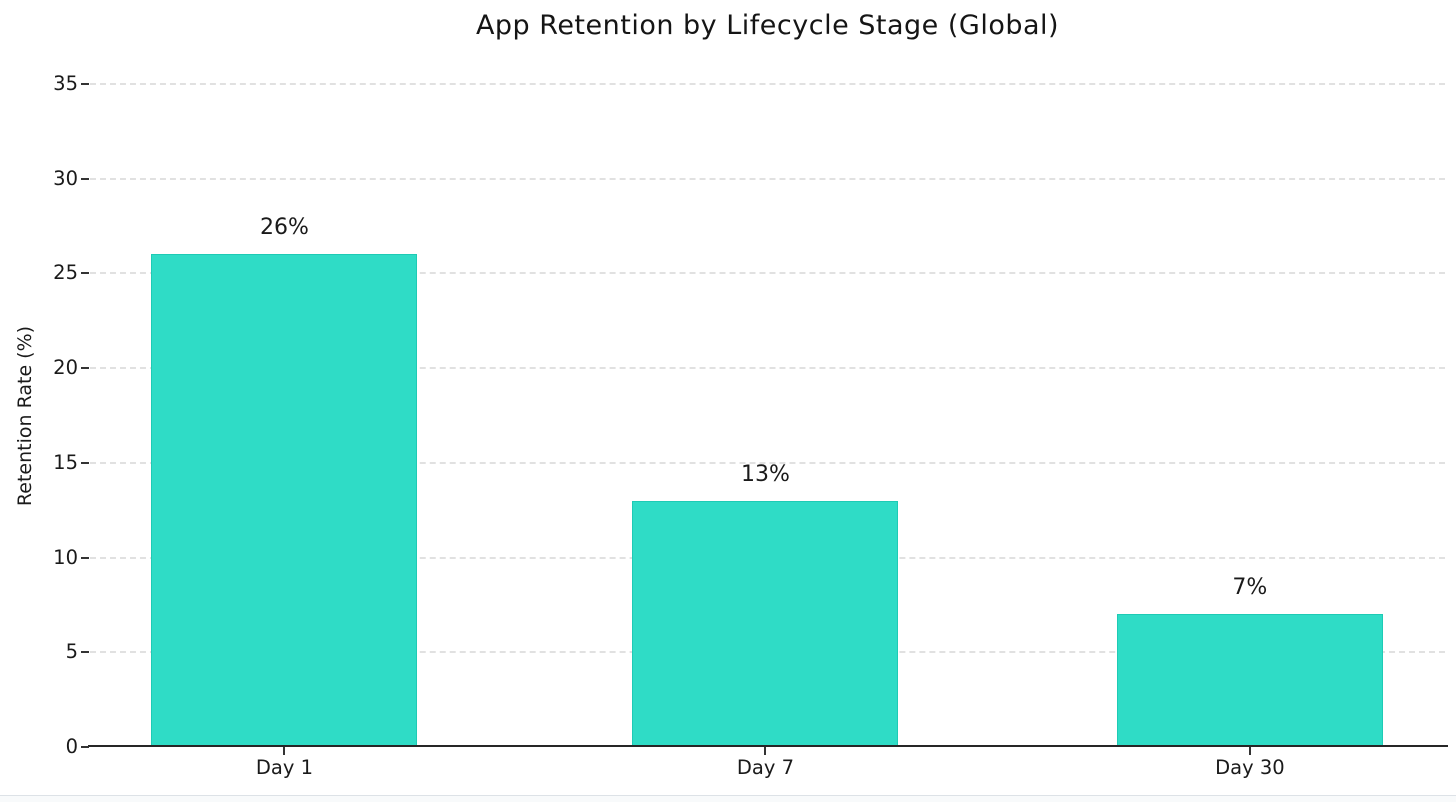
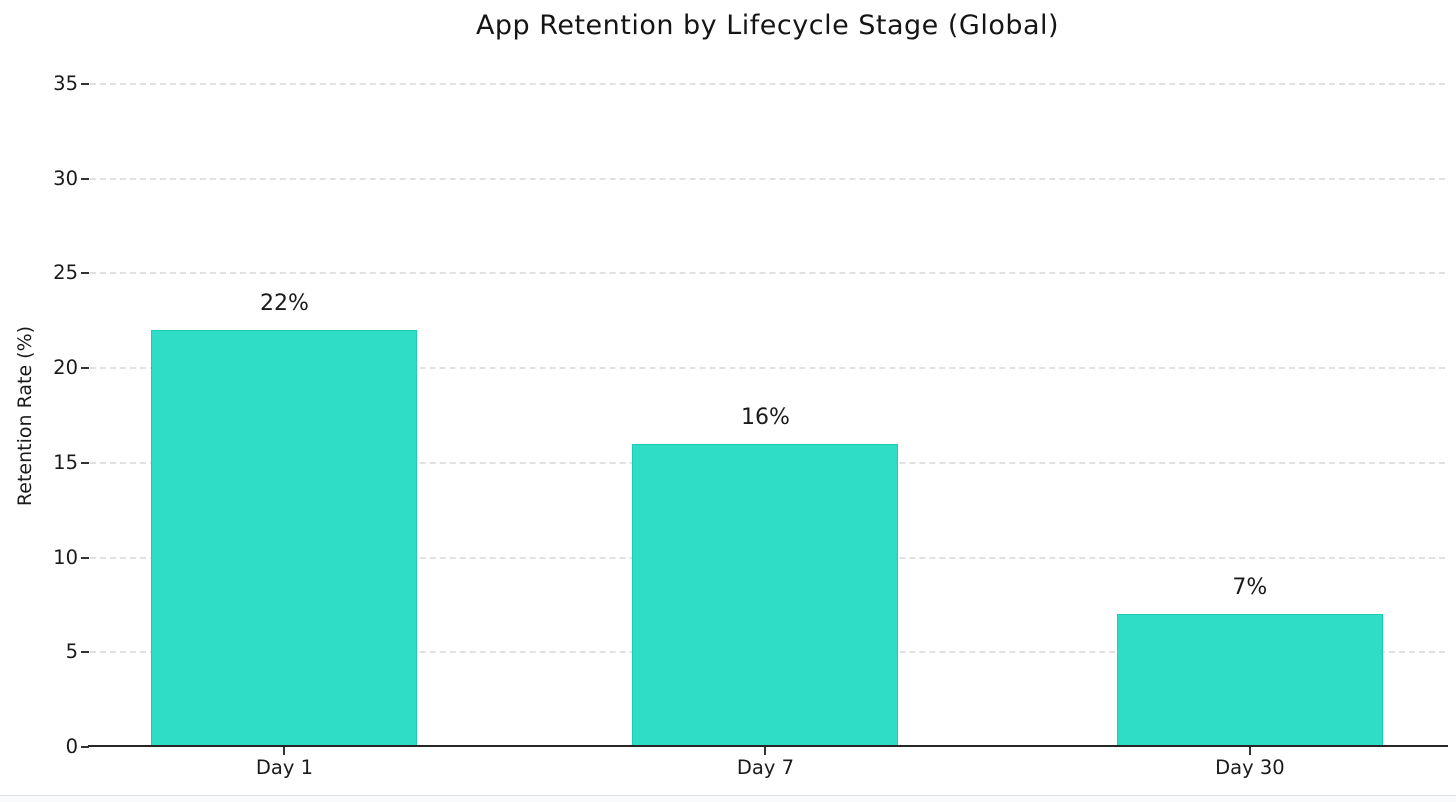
Day 1: 26% -> 22%
Day 7: 13% -> 16%
